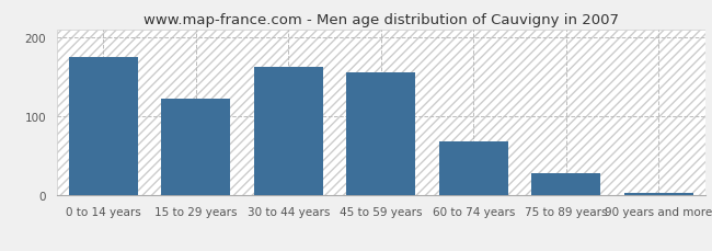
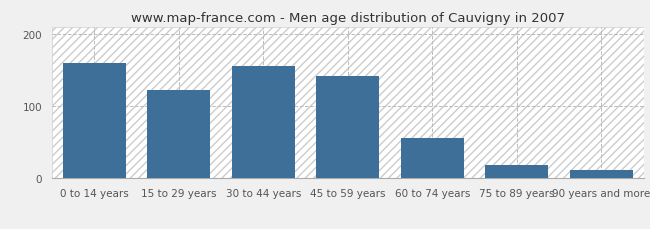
0 to 14 years: 175 -> 160
30 to 44 years: 163 -> 156
45 to 59 years: 155 -> 142
60 to 74 years: 68 -> 56
75 to 89 years: 28 -> 18
90 years and more: 3 -> 12
